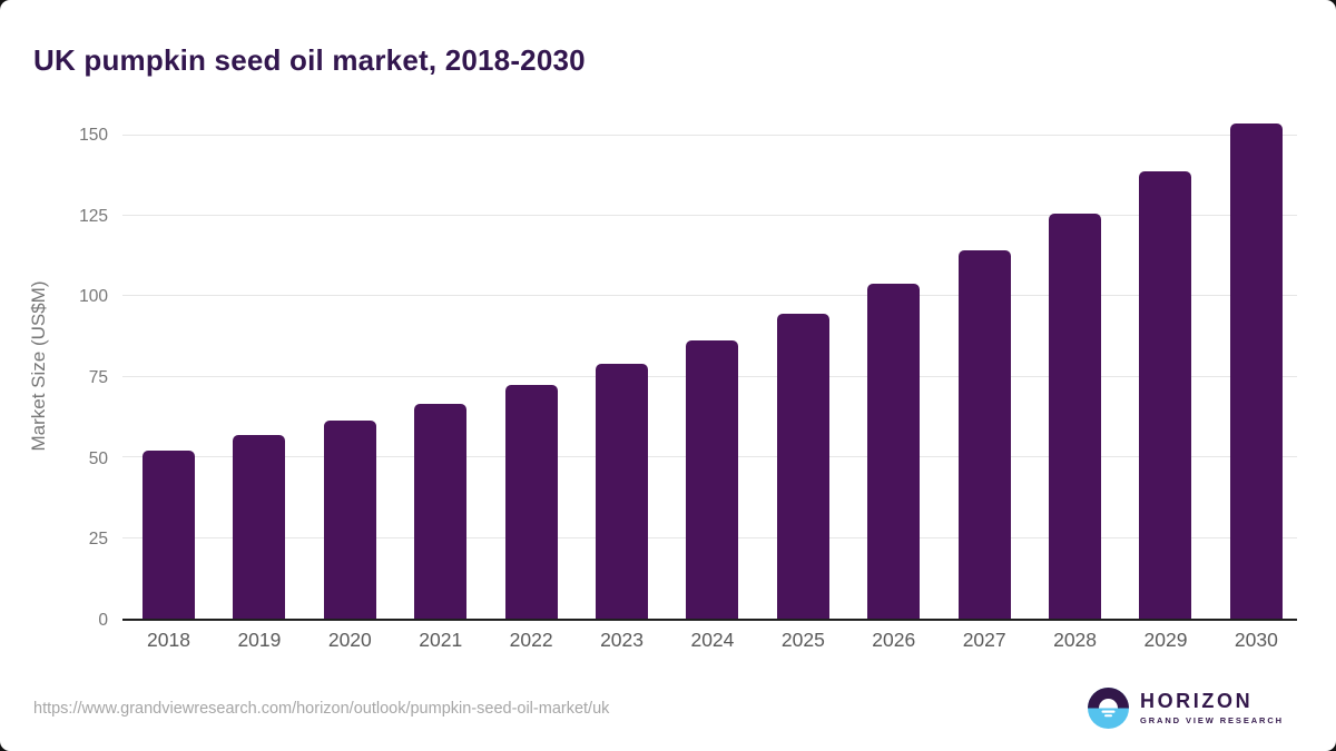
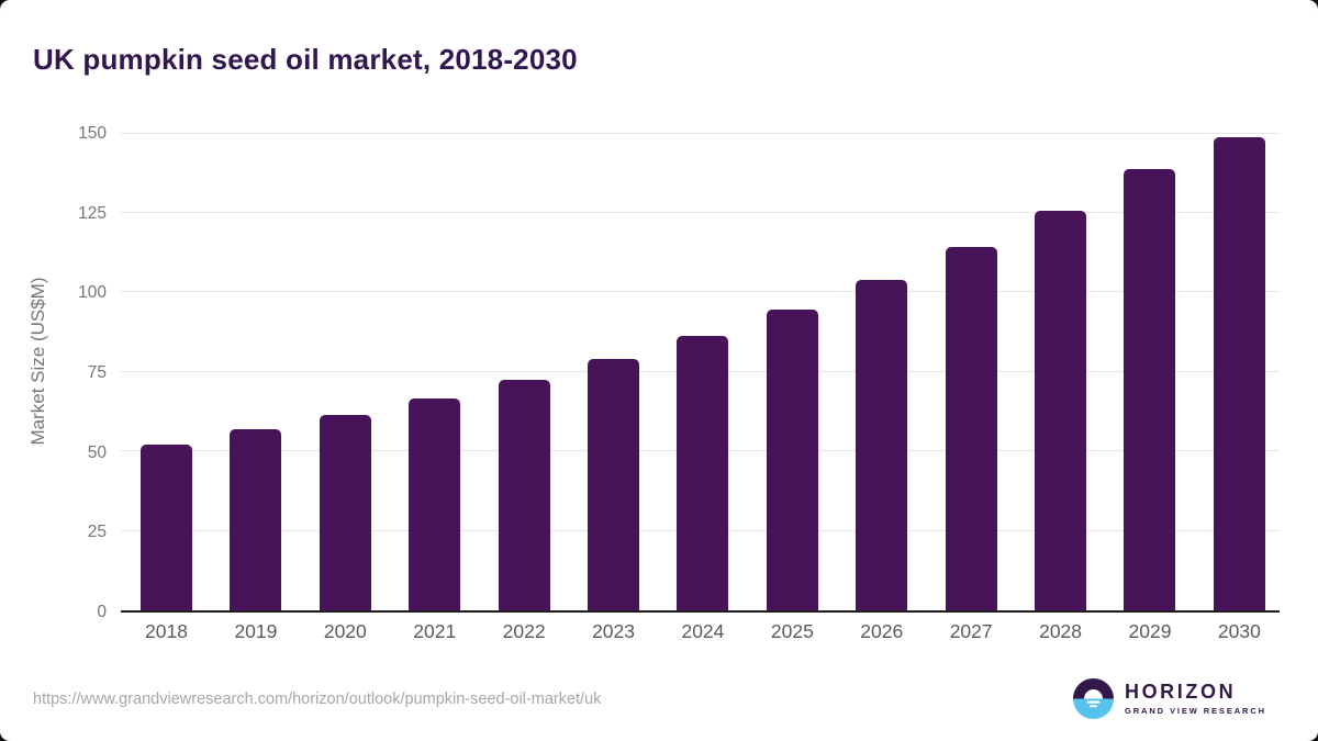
2030: 154 -> 149
